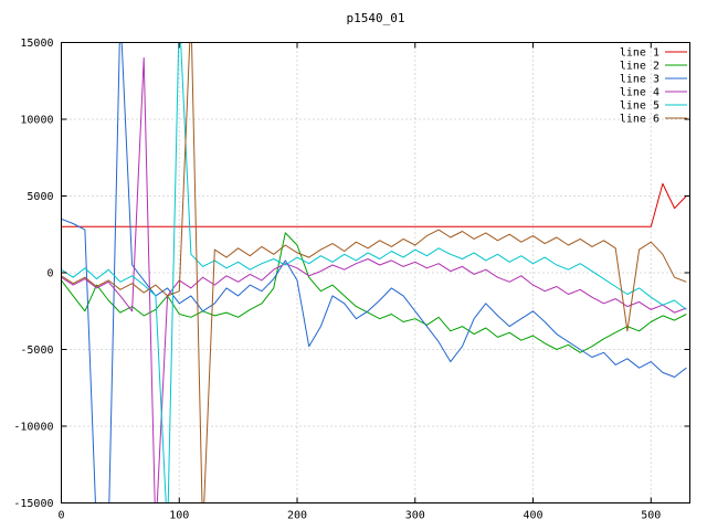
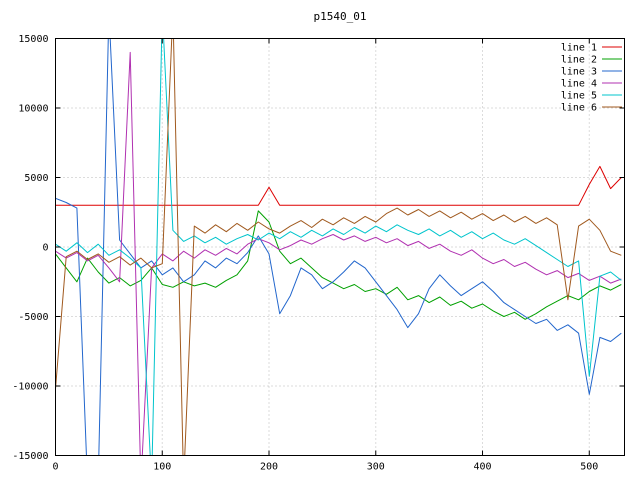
line 6/0: -200 -> -10200
line 1/200: 3000 -> 4300
line 1/500: 3000 -> 4500
line 3/500: -5800 -> -10600
line 5/500: -1600 -> -9300
